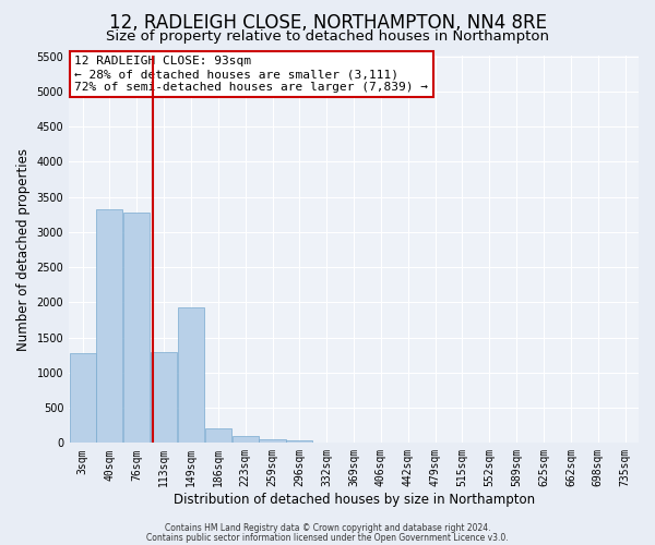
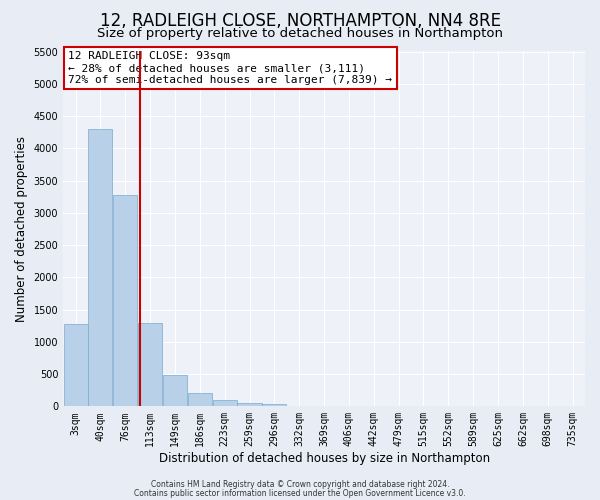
40sqm: 3320 -> 4300
149sqm: 1920 -> 480
